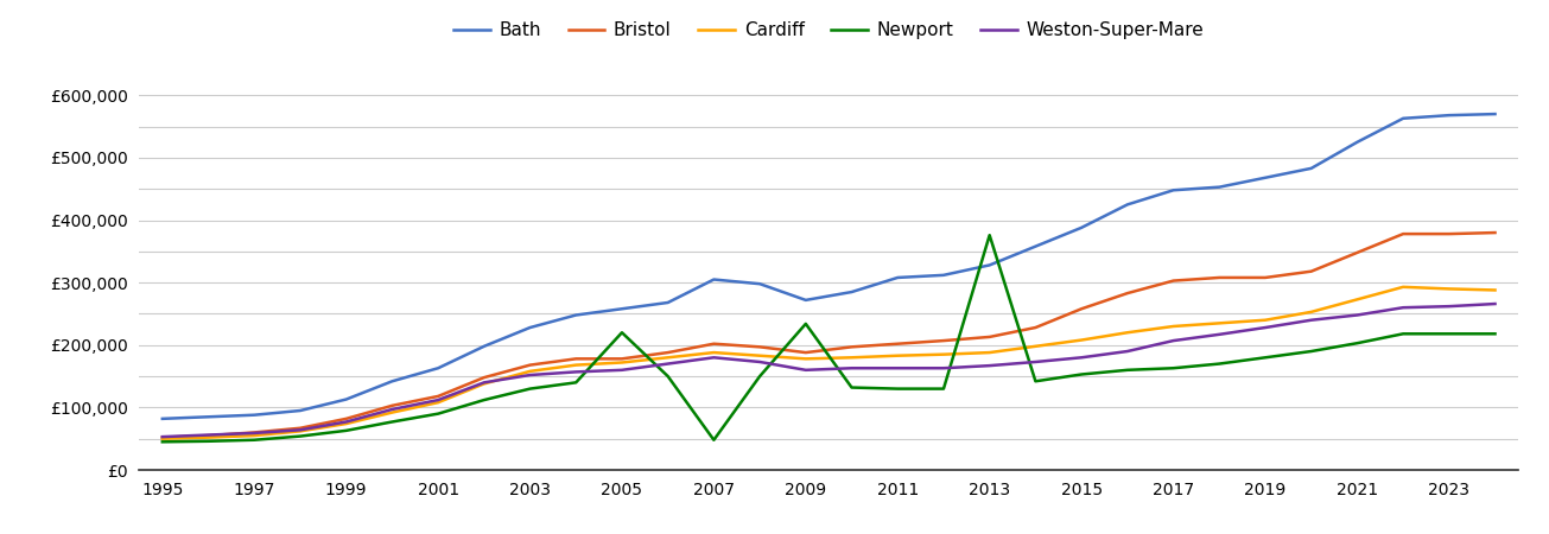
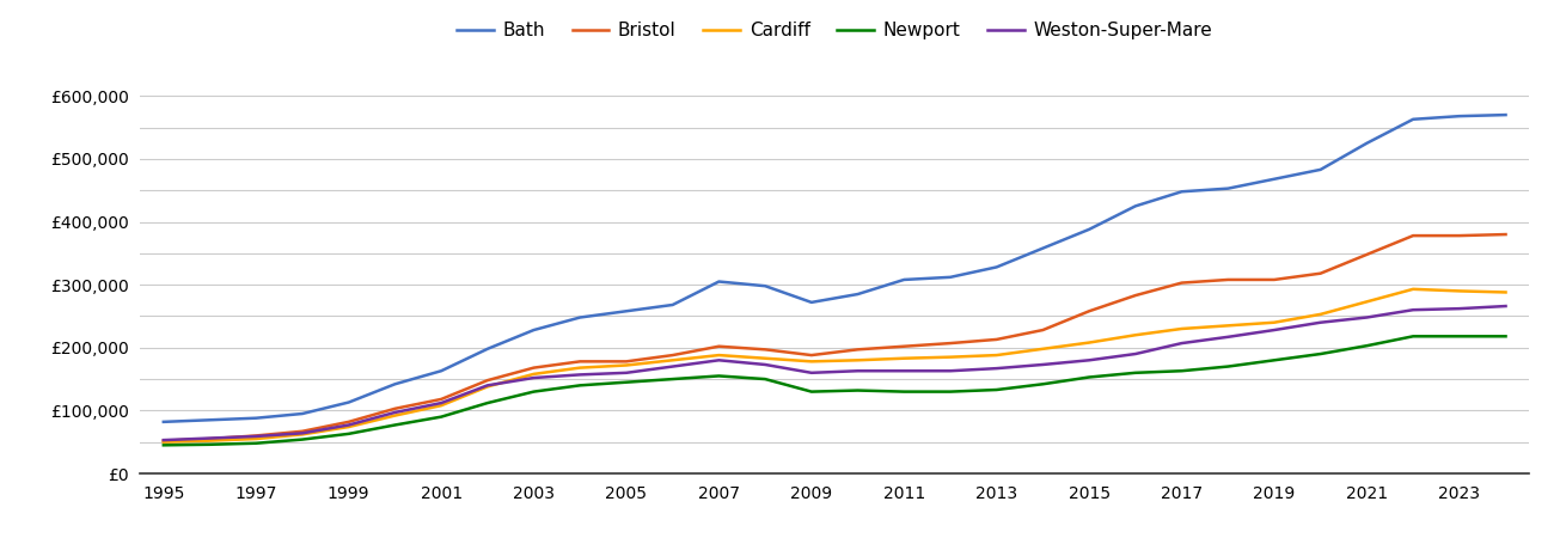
Newport/2005: £220,000 -> £145,000
Newport/2007: £48,000 -> £155,000
Newport/2009: £234,000 -> £130,000
Newport/2013: £376,000 -> £133,000
